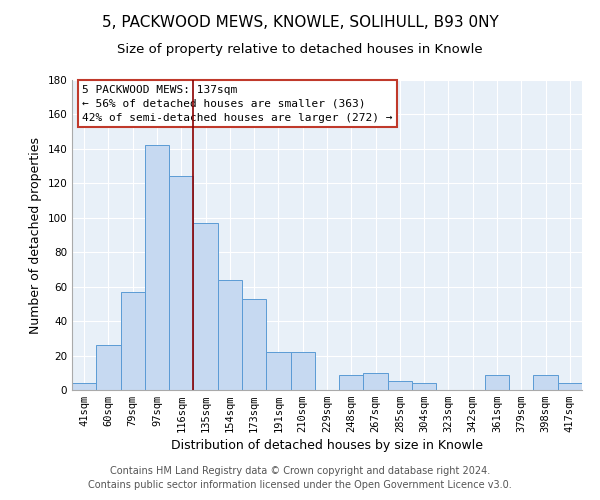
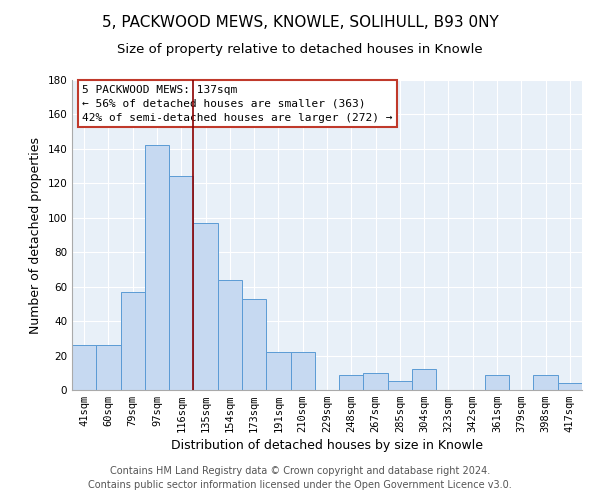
41sqm: 4 -> 26
304sqm: 4 -> 12
